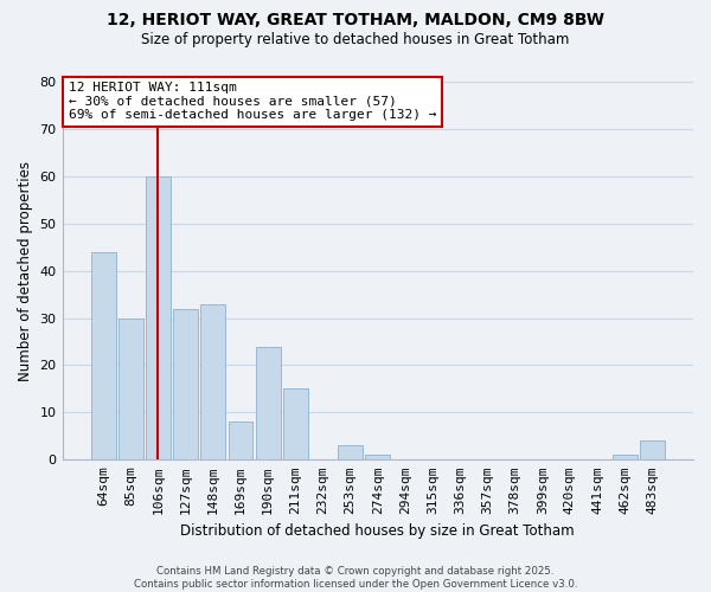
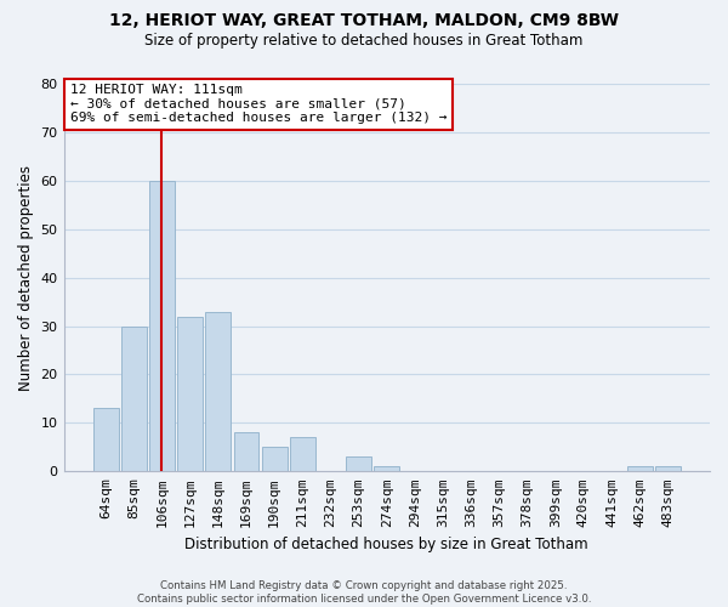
64sqm: 44 -> 13
190sqm: 24 -> 5
211sqm: 15 -> 7
483sqm: 4 -> 1
